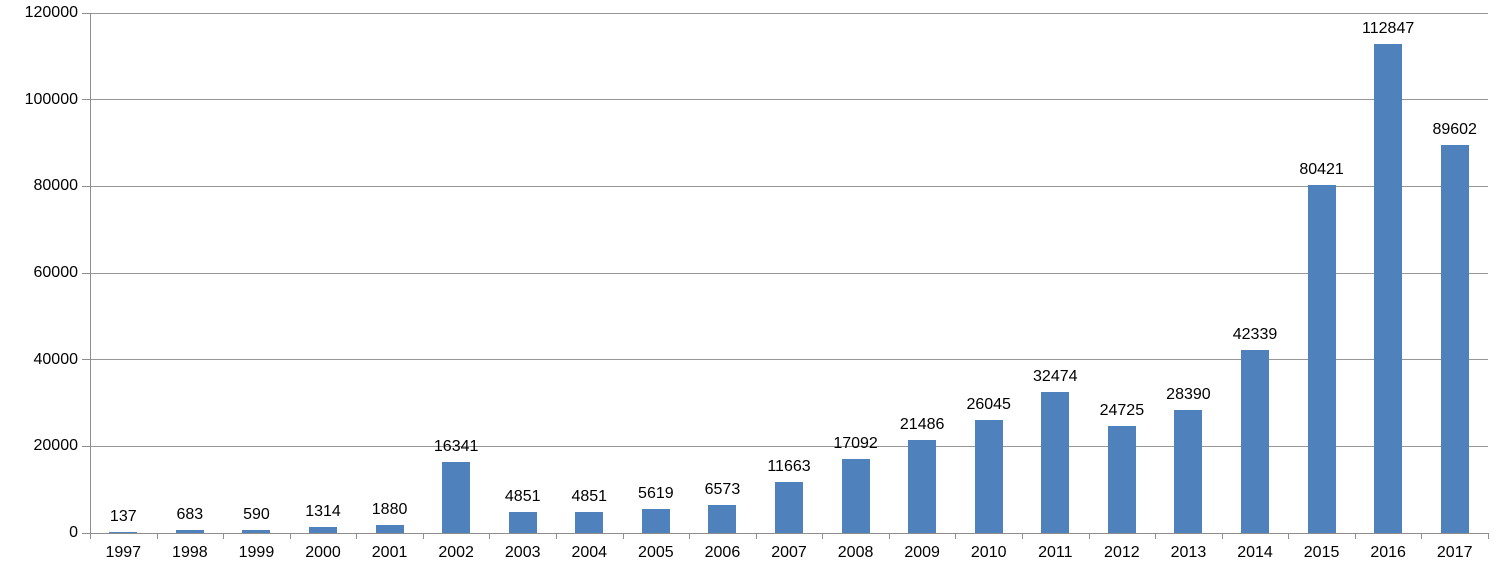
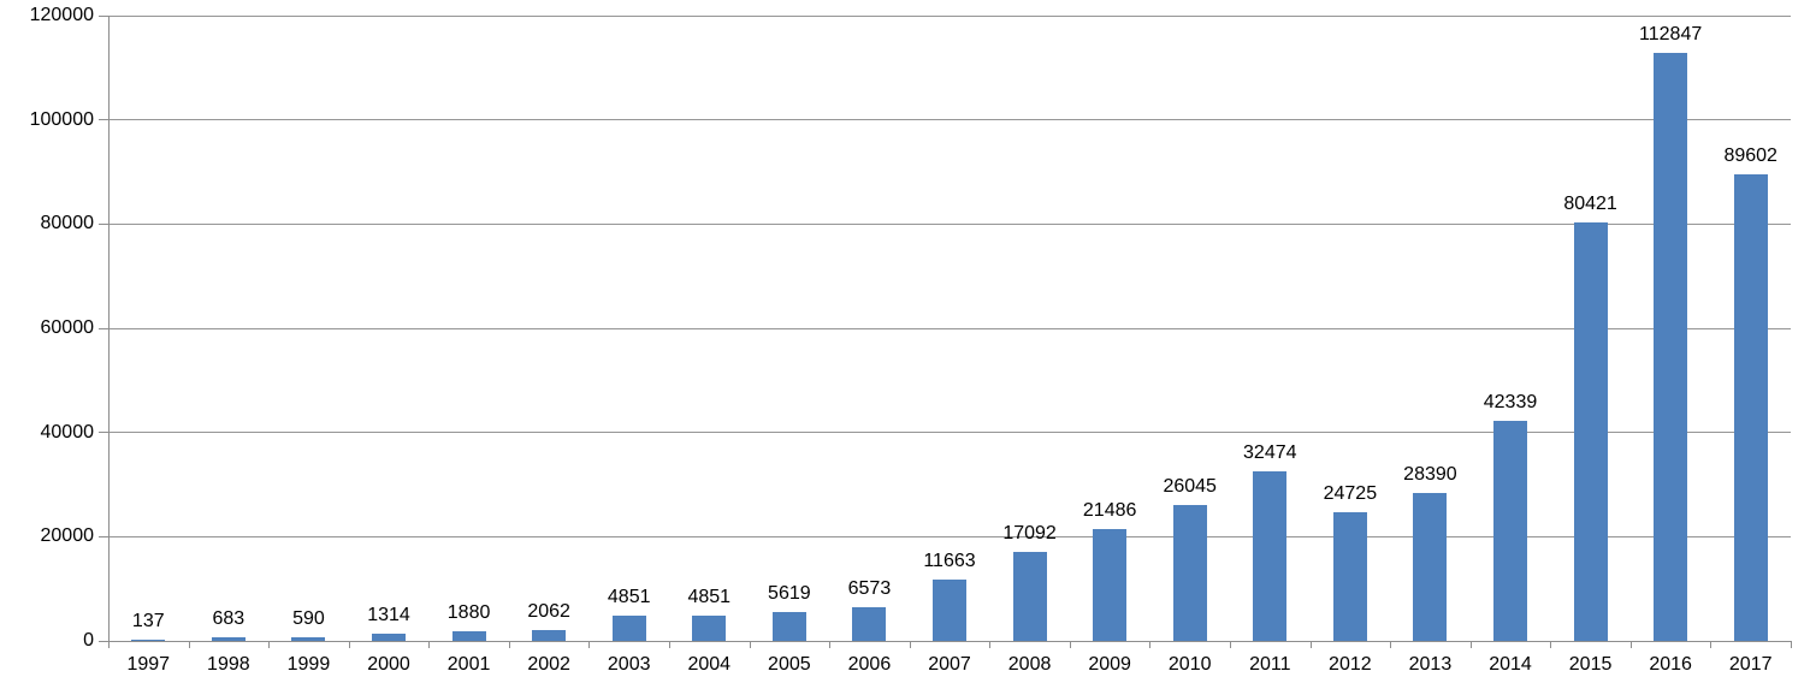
2002: 16341 -> 2062
